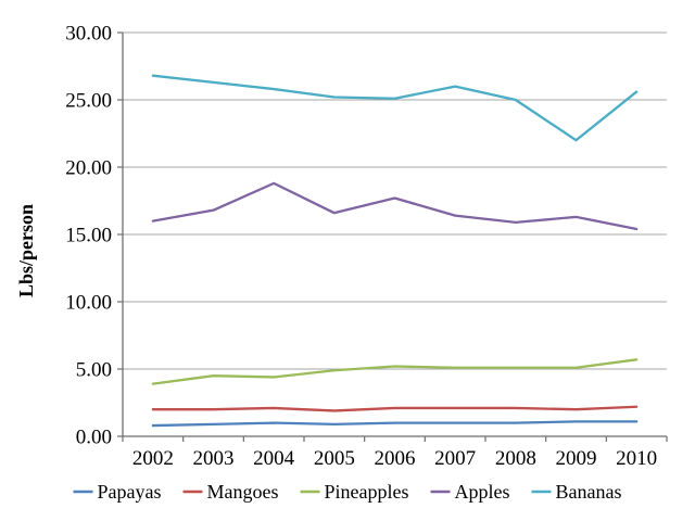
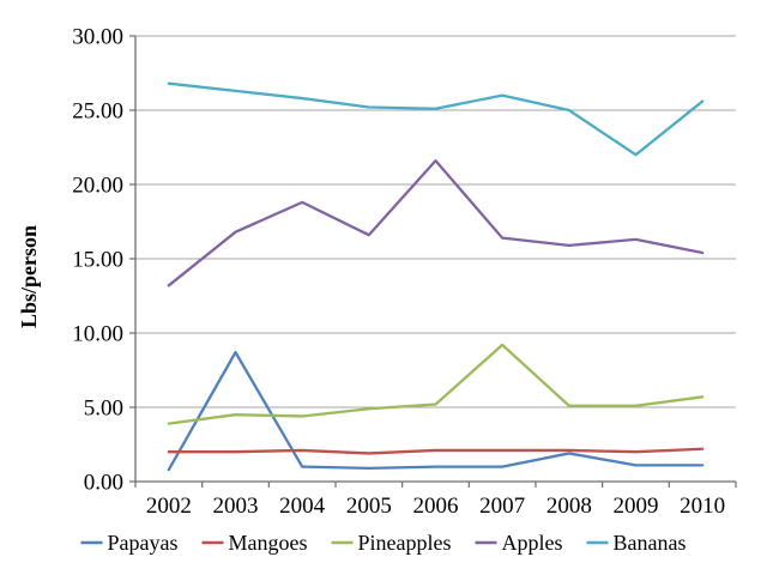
Apples/2002: 16.0 -> 13.2
Papayas/2003: 0.9 -> 8.7
Apples/2006: 17.7 -> 21.6
Pineapples/2007: 5.1 -> 9.2
Papayas/2008: 1.0 -> 1.9
